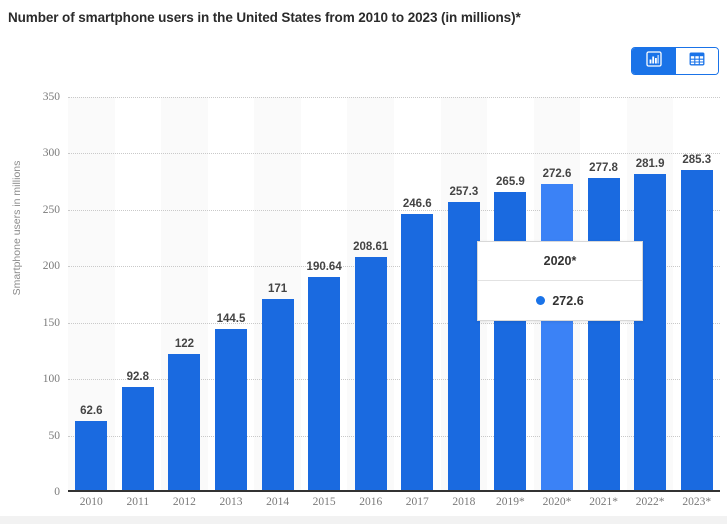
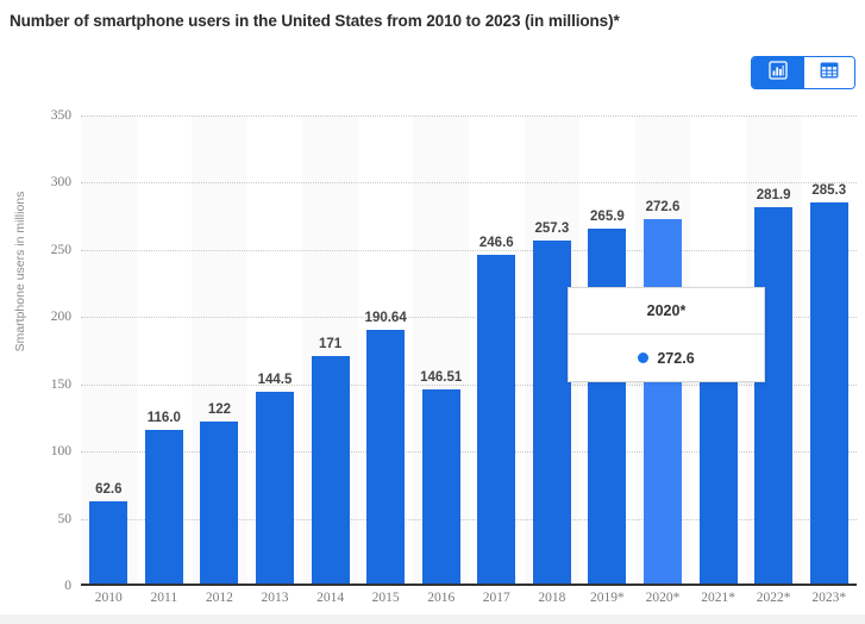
2011: 92.8 -> 116.0
2016: 208.61 -> 146.51
2021*: 277.8 -> 192.5
